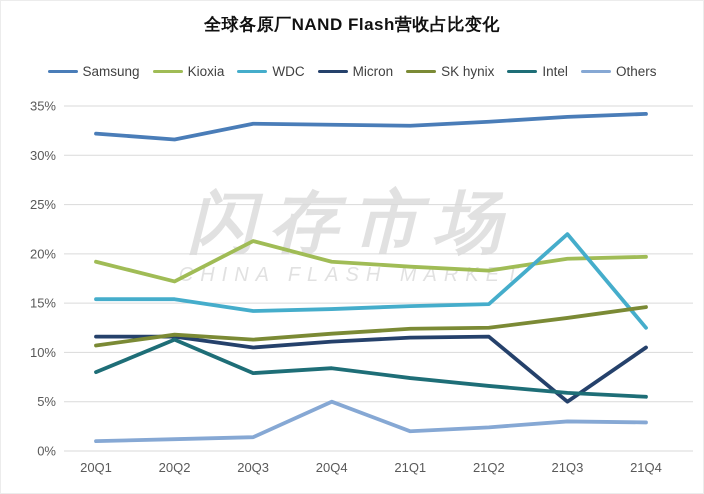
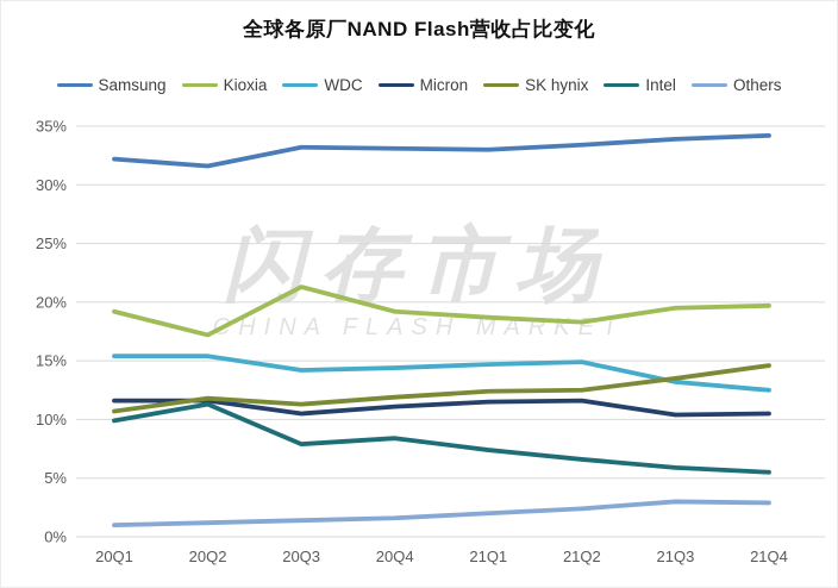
Intel/20Q1: 8% -> 10%
Others/20Q4: 5% -> 2%
WDC/21Q3: 22% -> 13%
Micron/21Q3: 5% -> 10%
